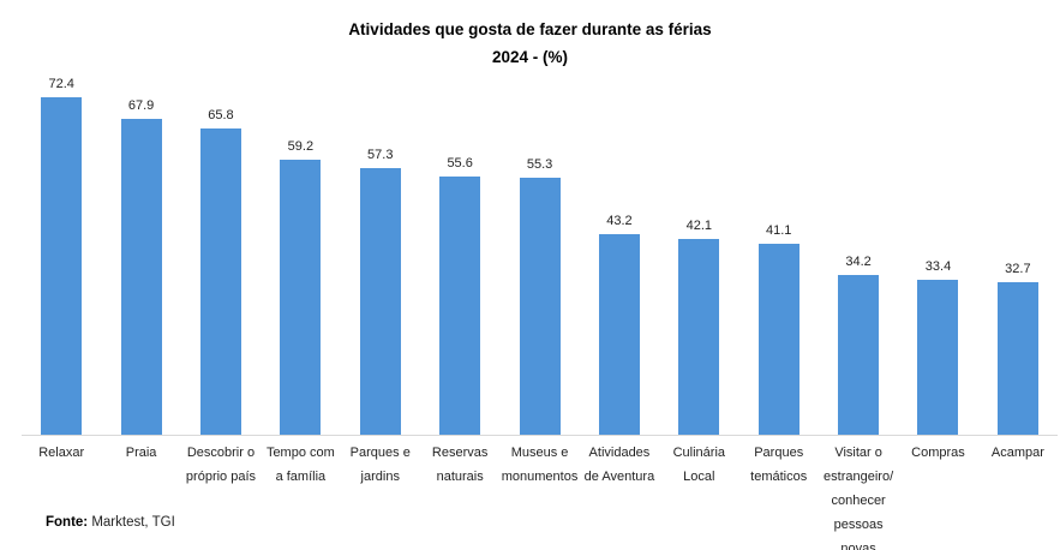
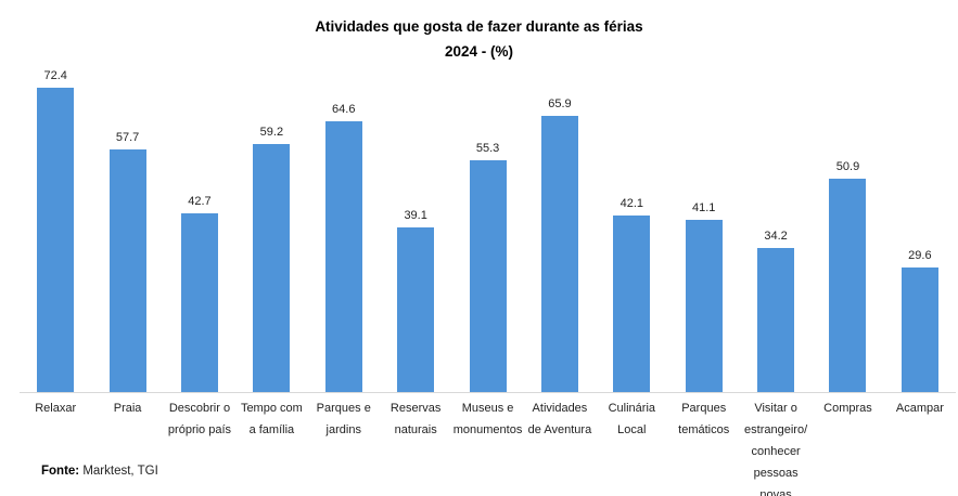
Praia: 67.9 -> 57.7
Descobrir o próprio país: 65.8 -> 42.7
Parques e jardins: 57.3 -> 64.6
Reservas naturais: 55.6 -> 39.1
Atividades de Aventura: 43.2 -> 65.9
Compras: 33.4 -> 50.9
Acampar: 32.7 -> 29.6
